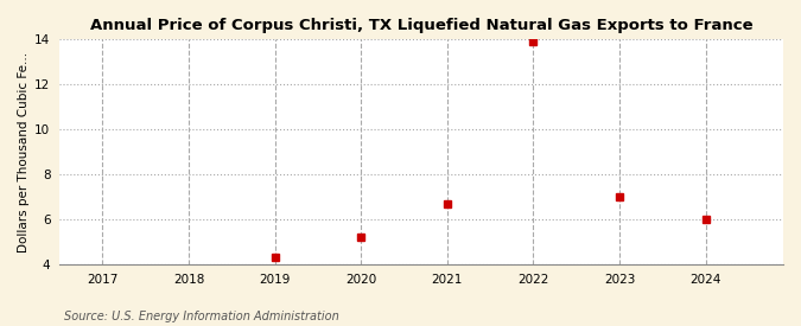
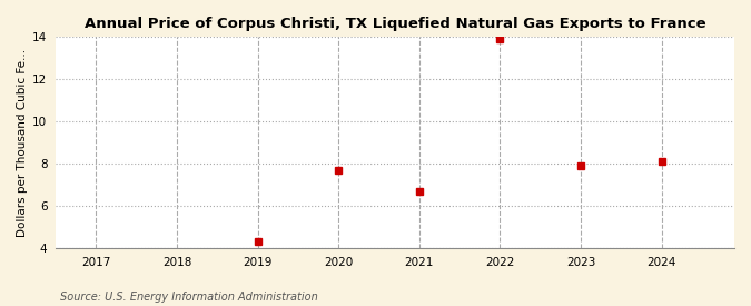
2020: 5.2 -> 7.7
2023: 7.0 -> 7.9
2024: 6.0 -> 8.1
